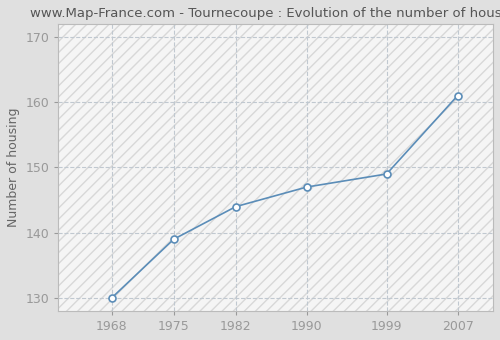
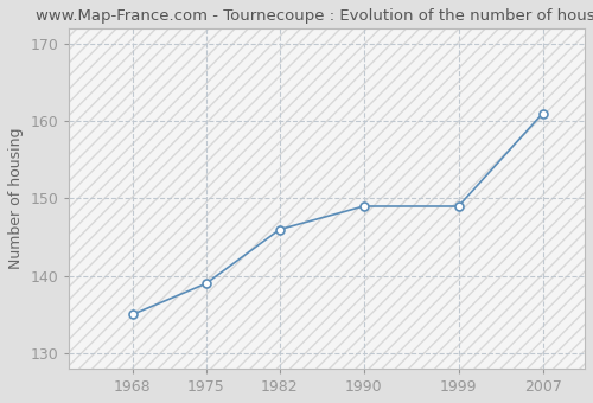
1968: 130 -> 135
1982: 144 -> 146
1990: 147 -> 149
